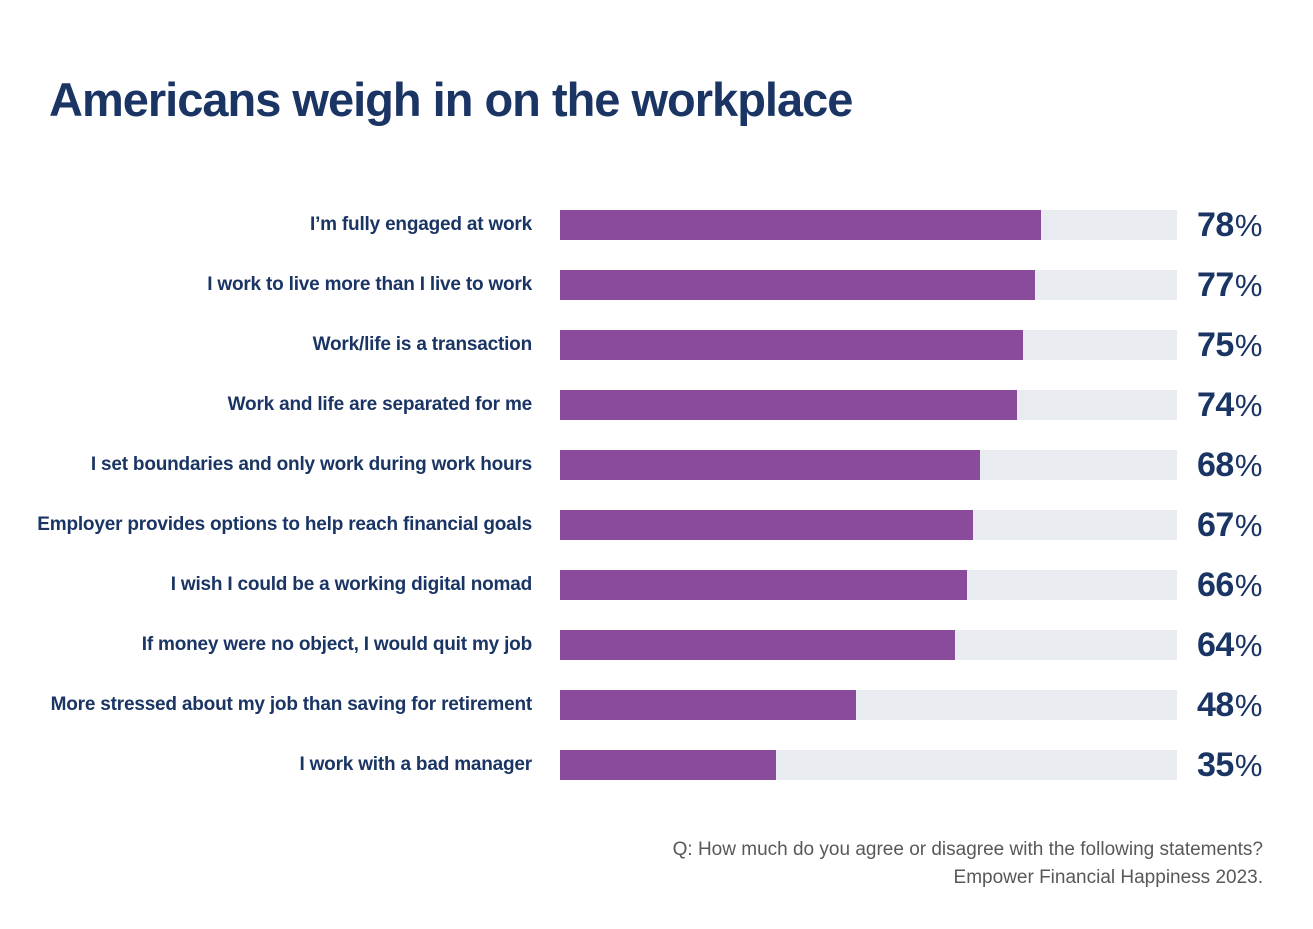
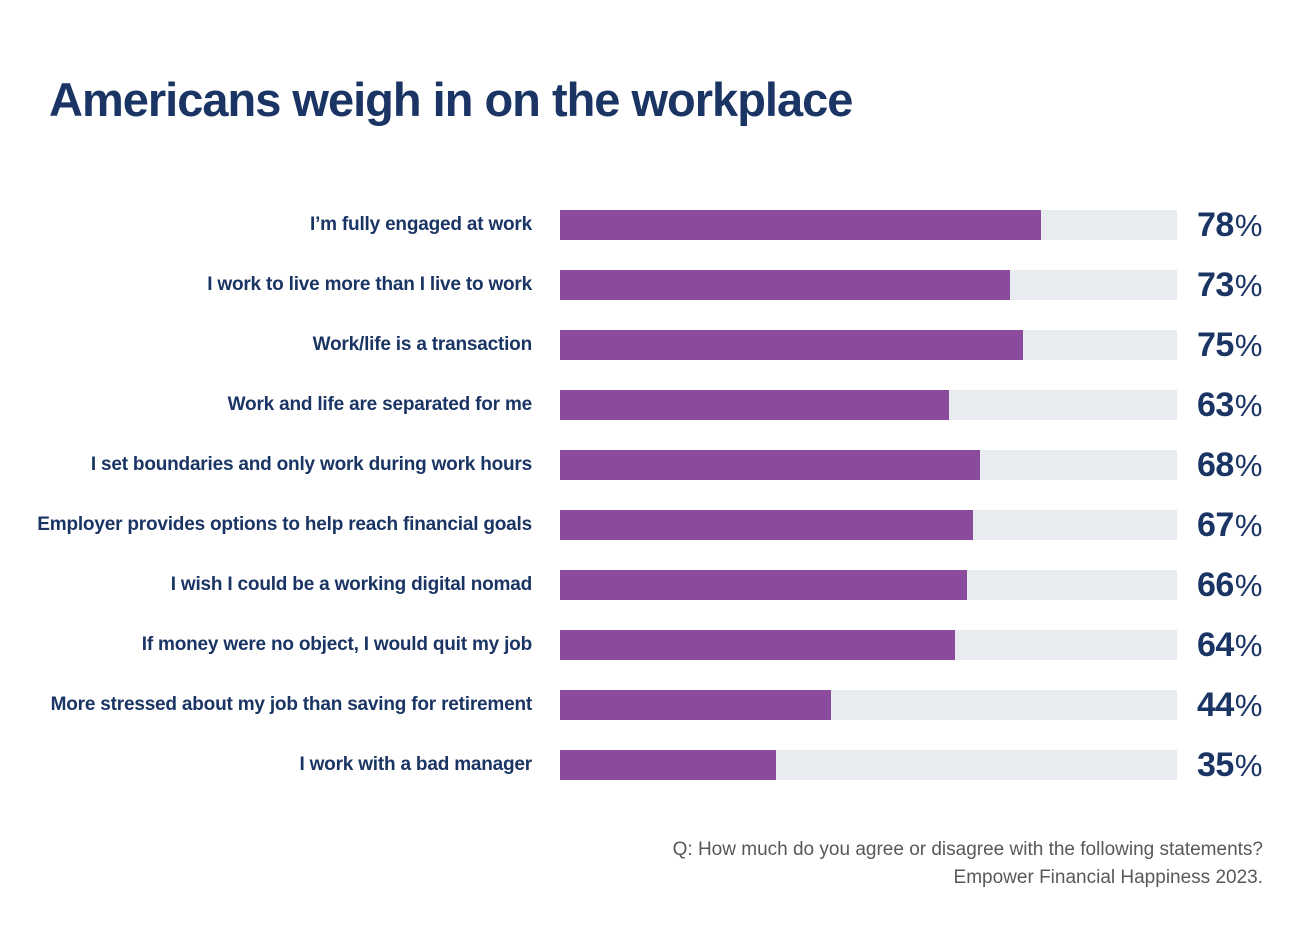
I work to live more than I live to work: 77 -> 73
Work and life are separated for me: 74 -> 63
More stressed about my job than saving for retirement: 48 -> 44
